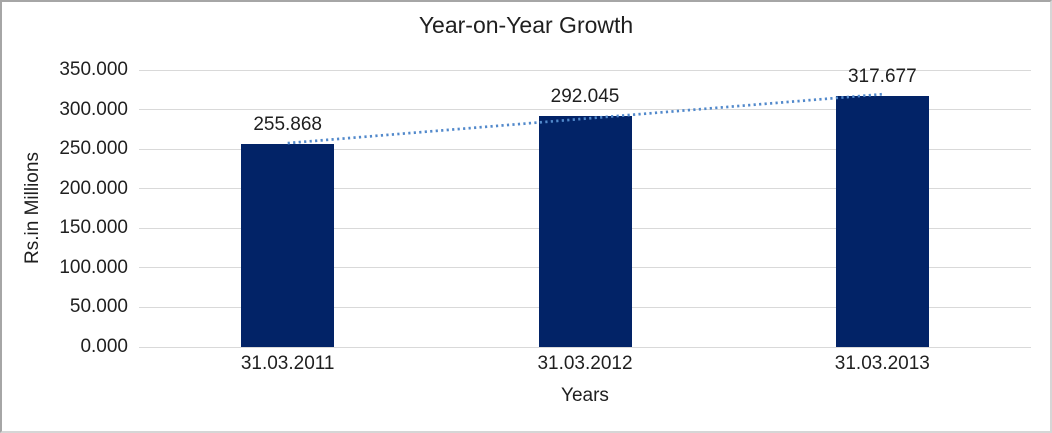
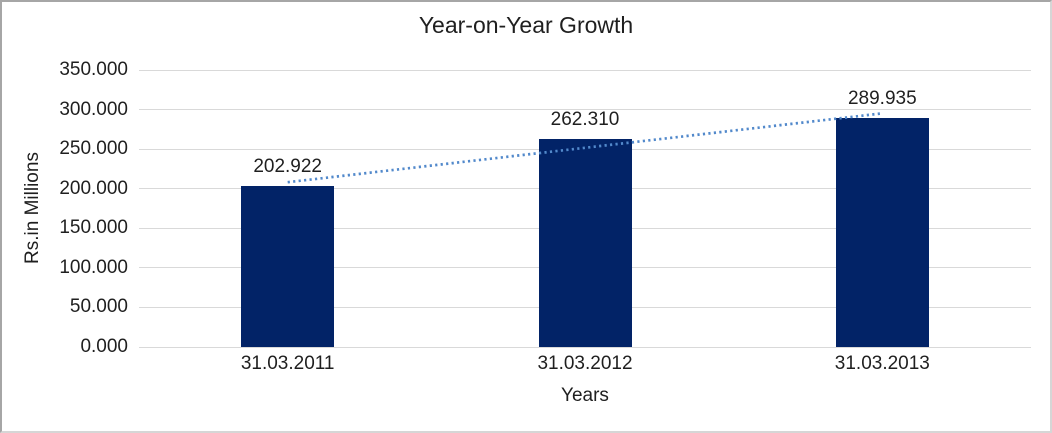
31.03.2011: 255.868 -> 202.922
31.03.2012: 292.045 -> 262.310
31.03.2013: 317.677 -> 289.935
